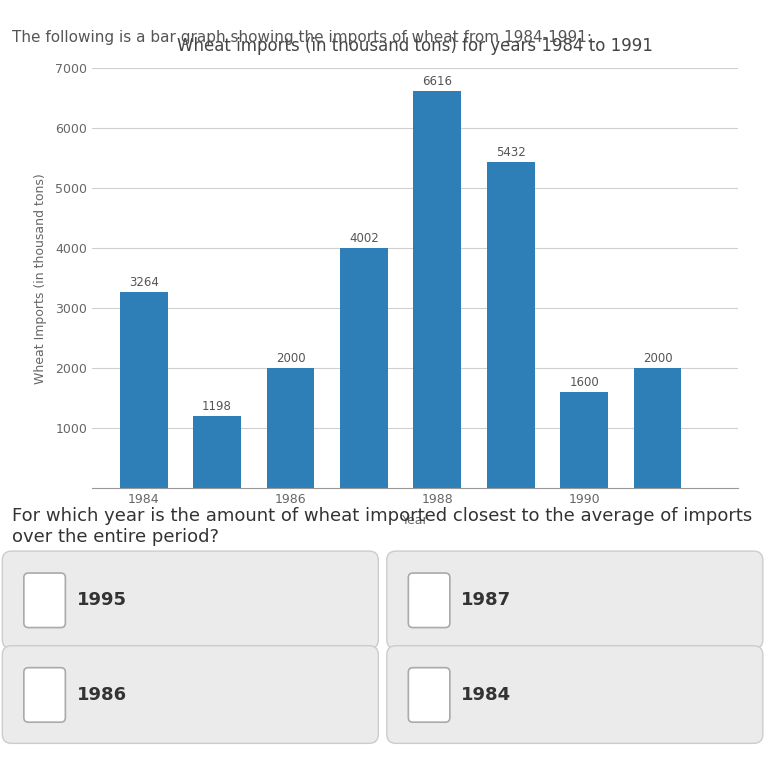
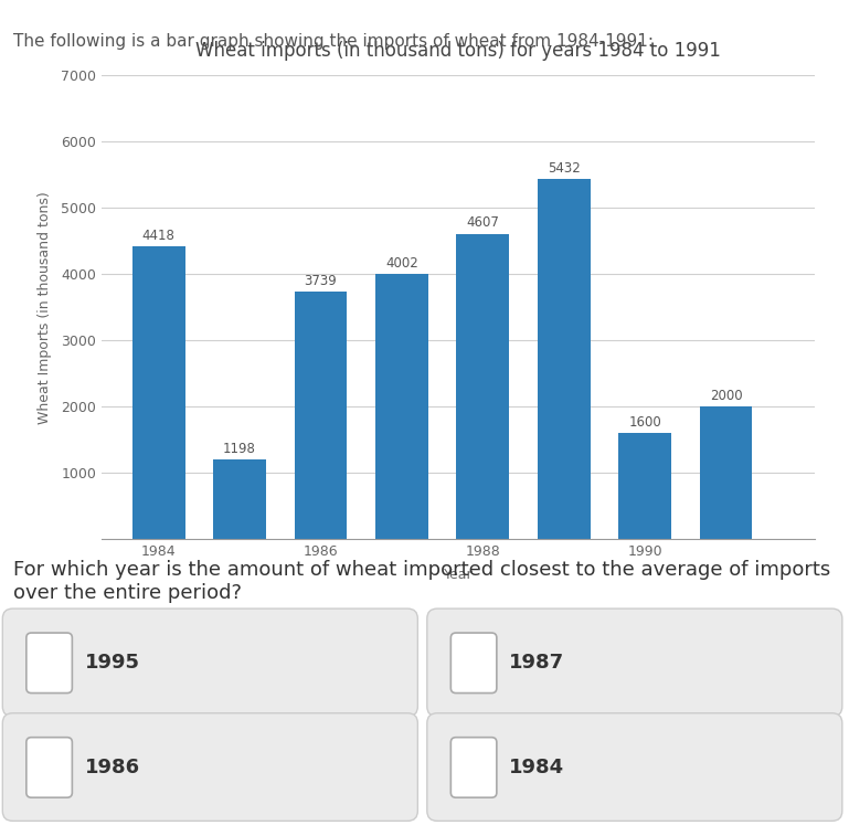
1984: 3264 -> 4418
1986: 2000 -> 3739
1988: 6616 -> 4607
